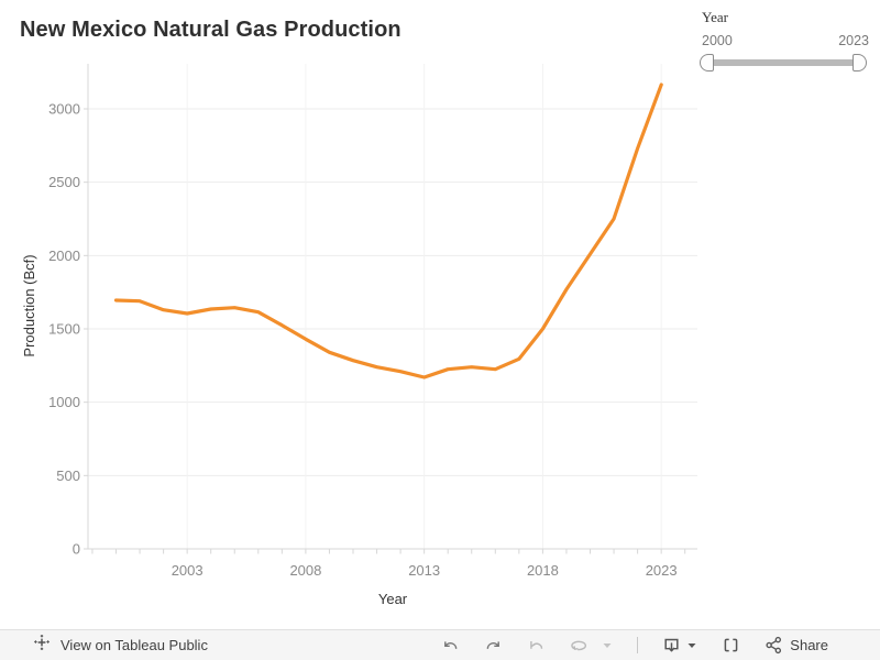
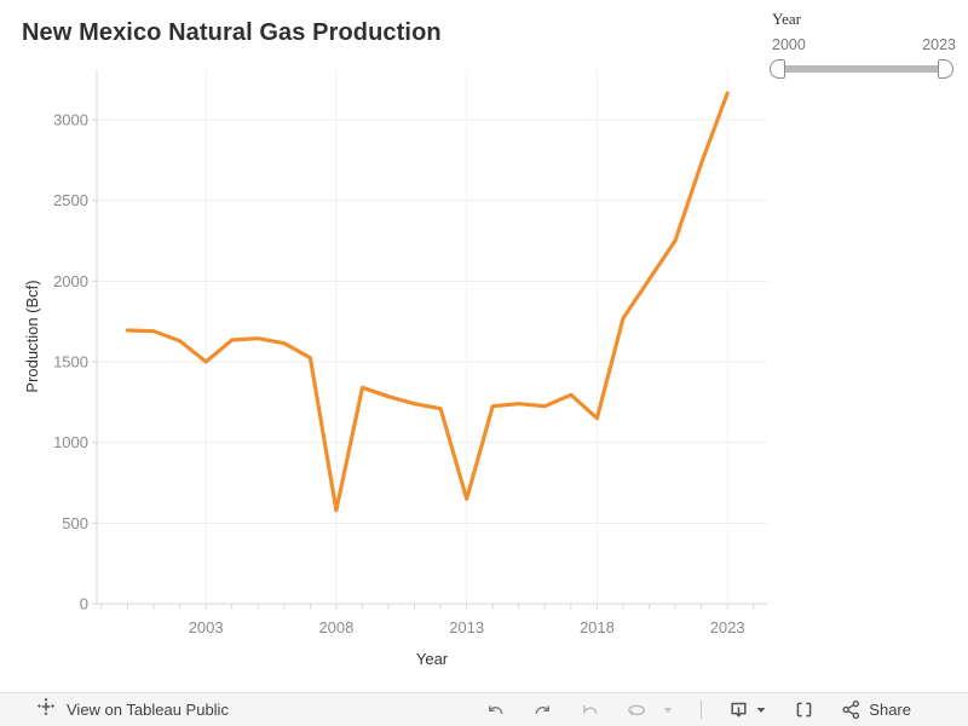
2003: 1600 -> 1500
2008: 1430 -> 580
2013: 1170 -> 650
2018: 1500 -> 1150
